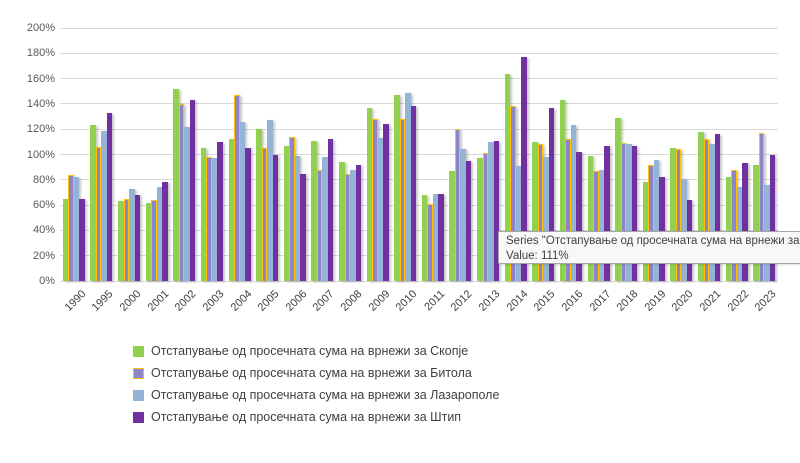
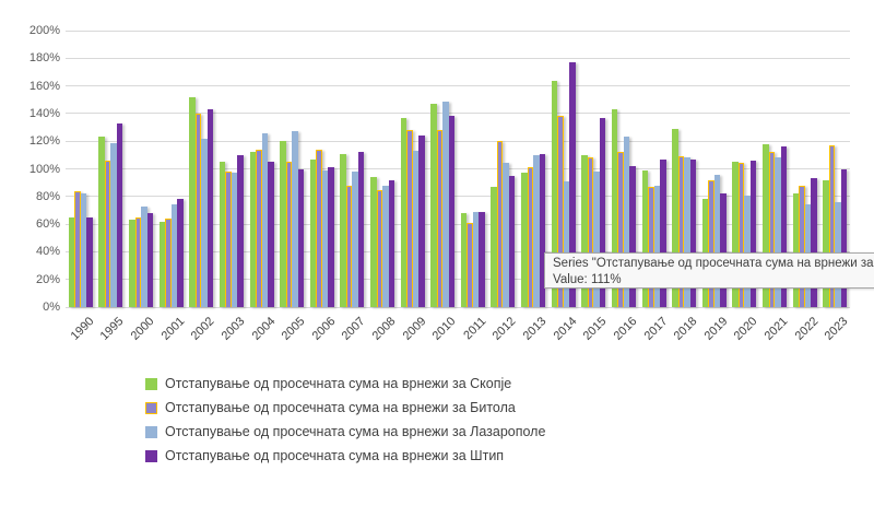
Отстапување од просечната сума на врнежи за Битола/2004: 147% -> 114%
Отстапување од просечната сума на врнежи за Штип/2006: 85% -> 101%
Отстапување од просечната сума на врнежи за Штип/2020: 64% -> 106%
